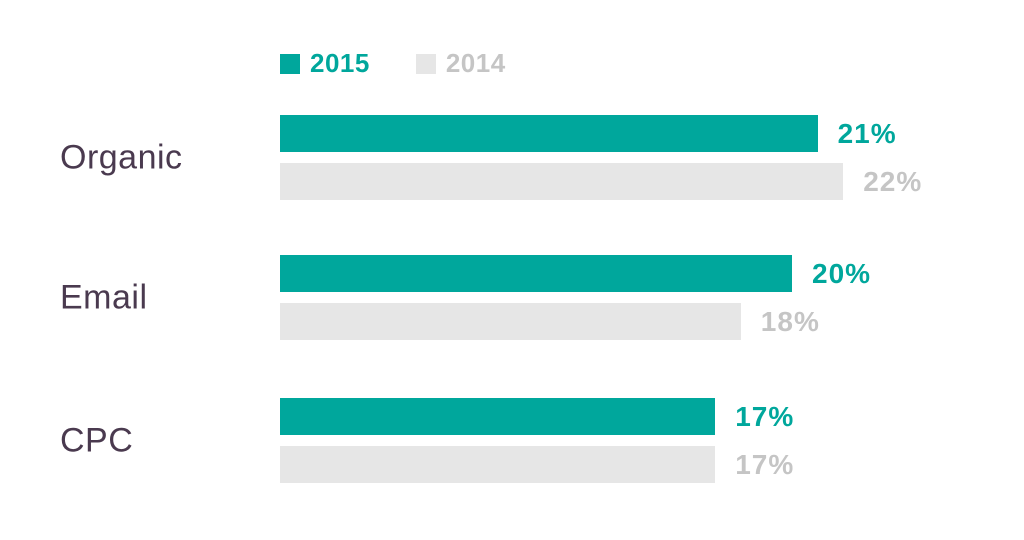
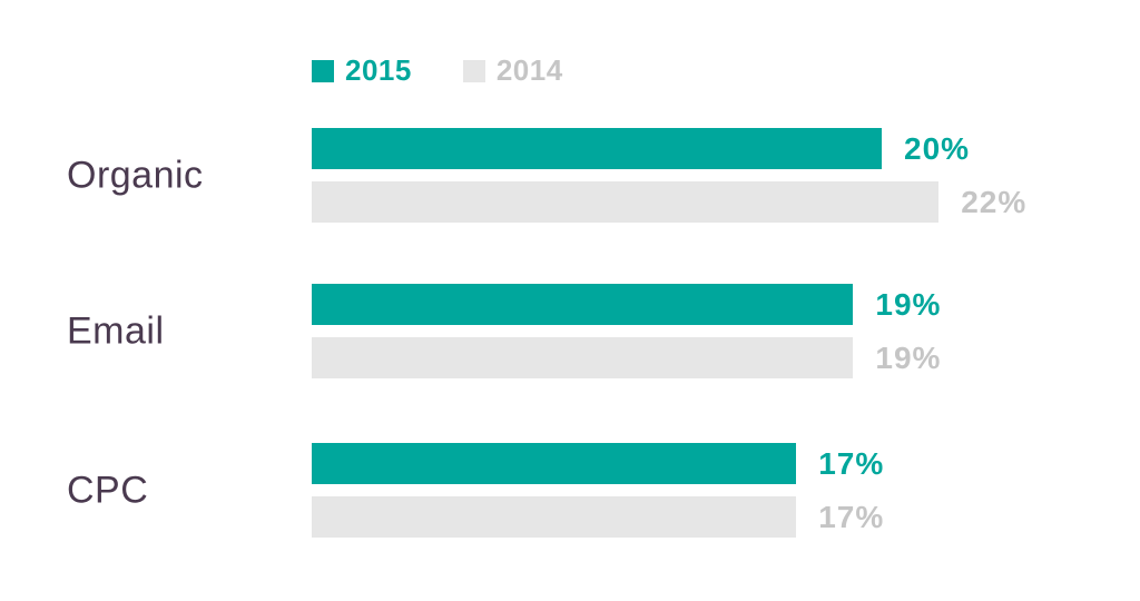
2015/Organic: 21% -> 20%
2015/Email: 20% -> 19%
2014/Email: 18% -> 19%
